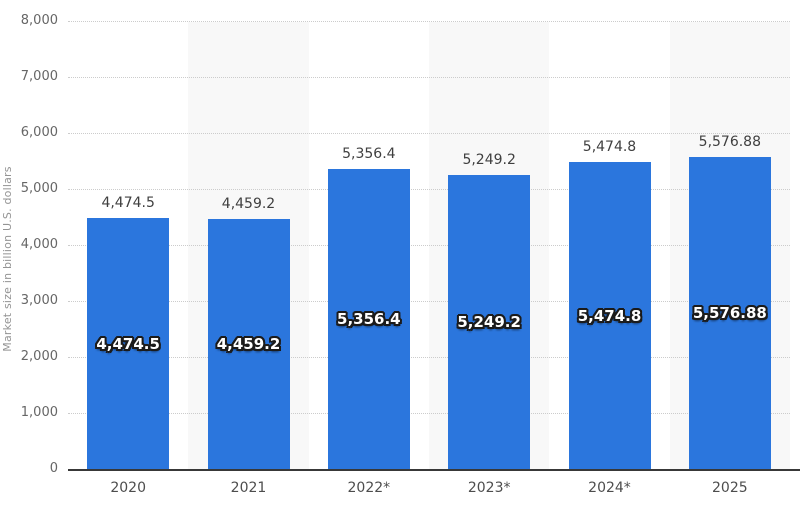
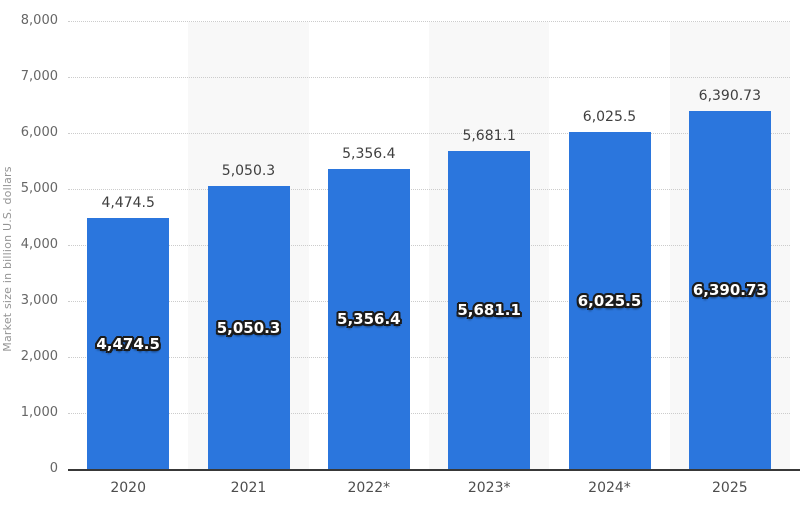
2021: 4,459.2 -> 5,050.3
2023*: 5,249.2 -> 5,681.1
2024*: 5,474.8 -> 6,025.5
2025: 5,576.88 -> 6,390.73
